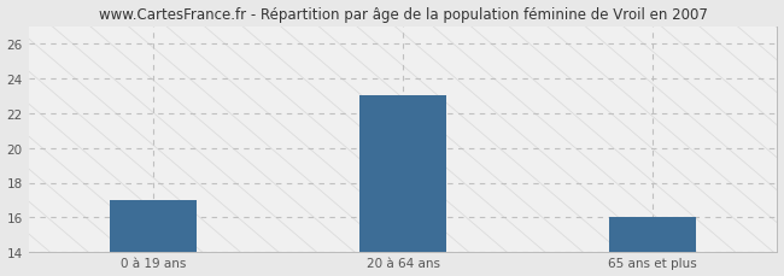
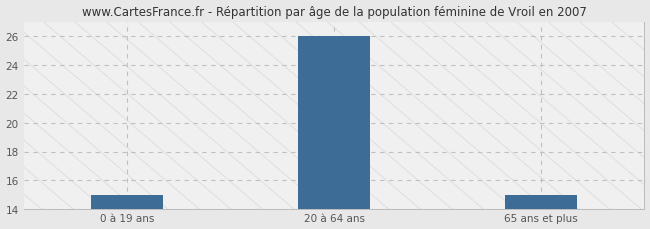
0 à 19 ans: 17 -> 15
20 à 64 ans: 23 -> 26
65 ans et plus: 16 -> 15
